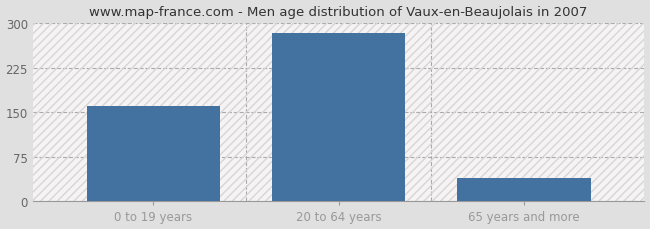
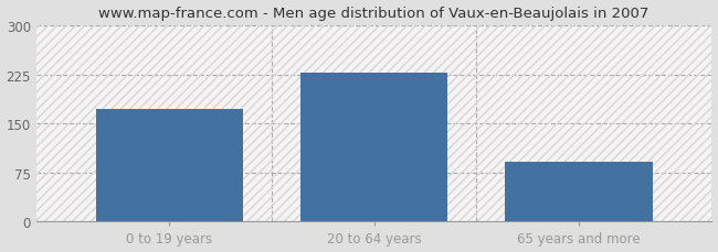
0 to 19 years: 160 -> 172
20 to 64 years: 283 -> 228
65 years and more: 40 -> 92
